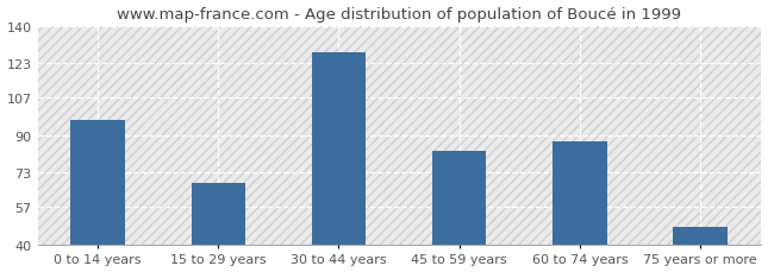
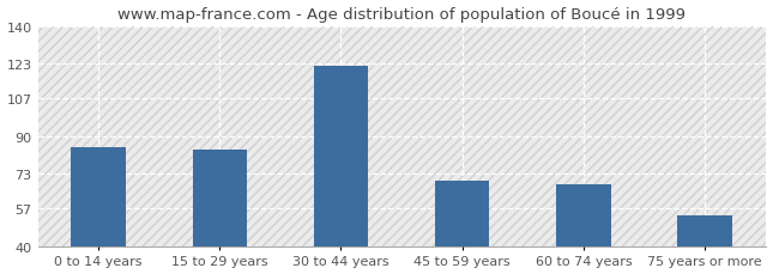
0 to 14 years: 97 -> 85
15 to 29 years: 68 -> 84
30 to 44 years: 128 -> 122
45 to 59 years: 83 -> 70
60 to 74 years: 87 -> 68
75 years or more: 48 -> 54
